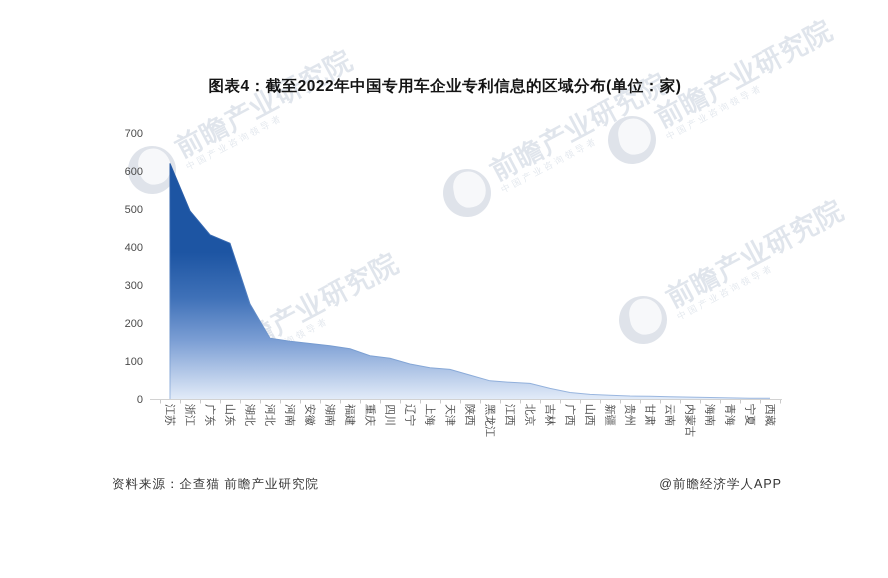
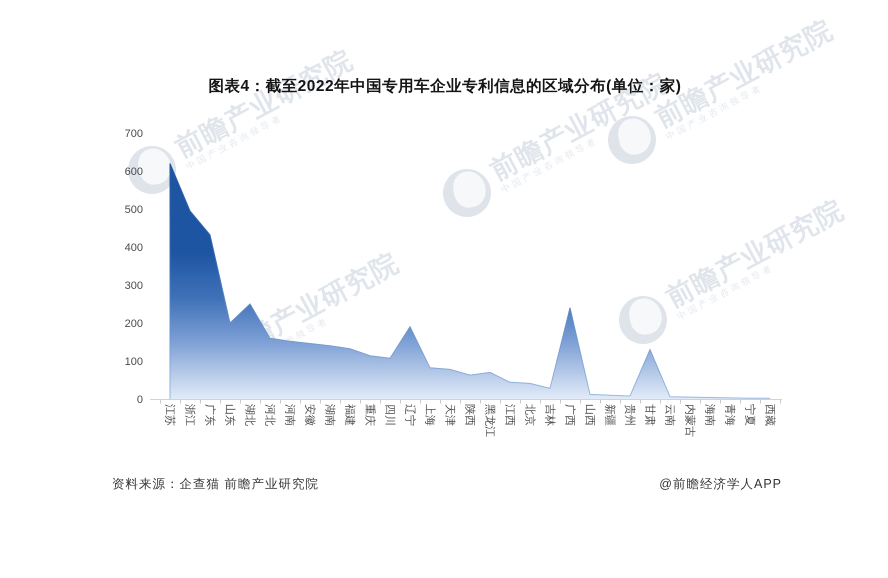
山东: 410 -> 200
辽宁: 90 -> 190
黑龙江: 50 -> 70
广西: 20 -> 240
甘肃: 10 -> 130
